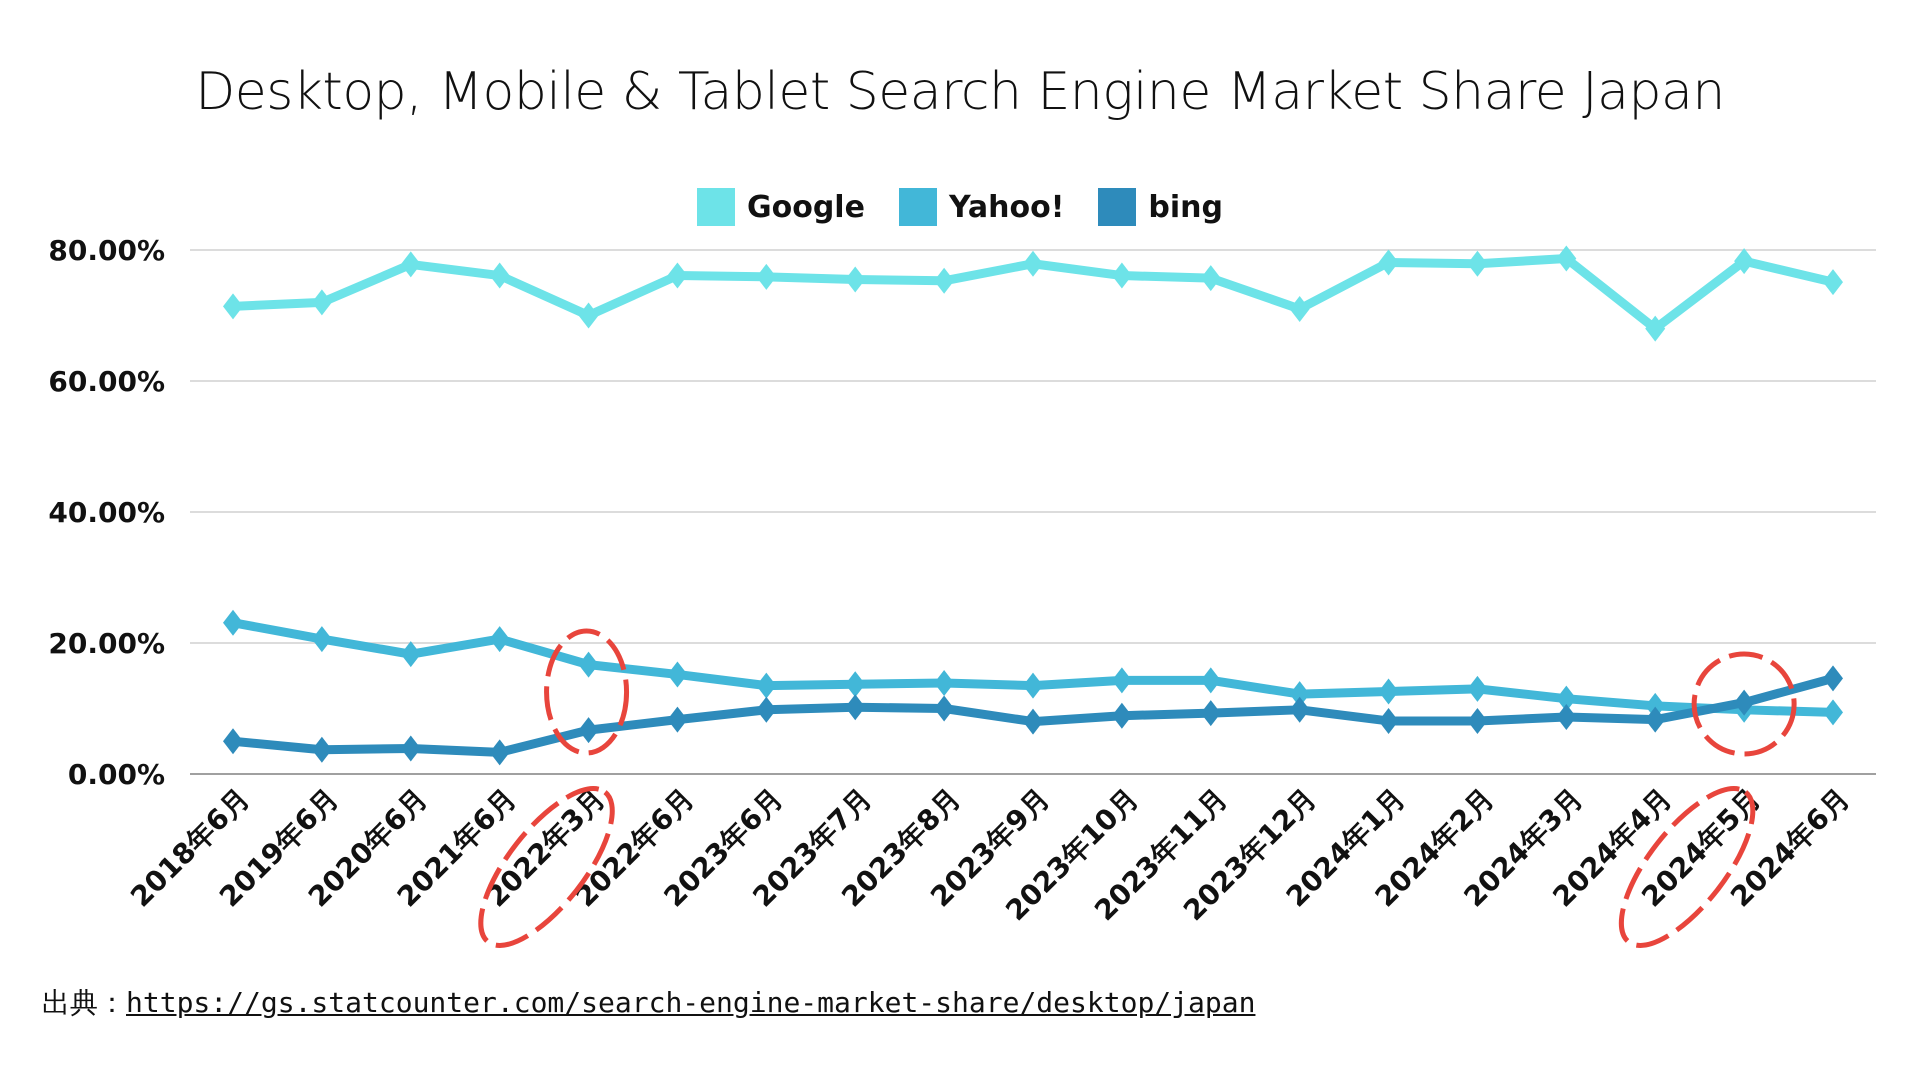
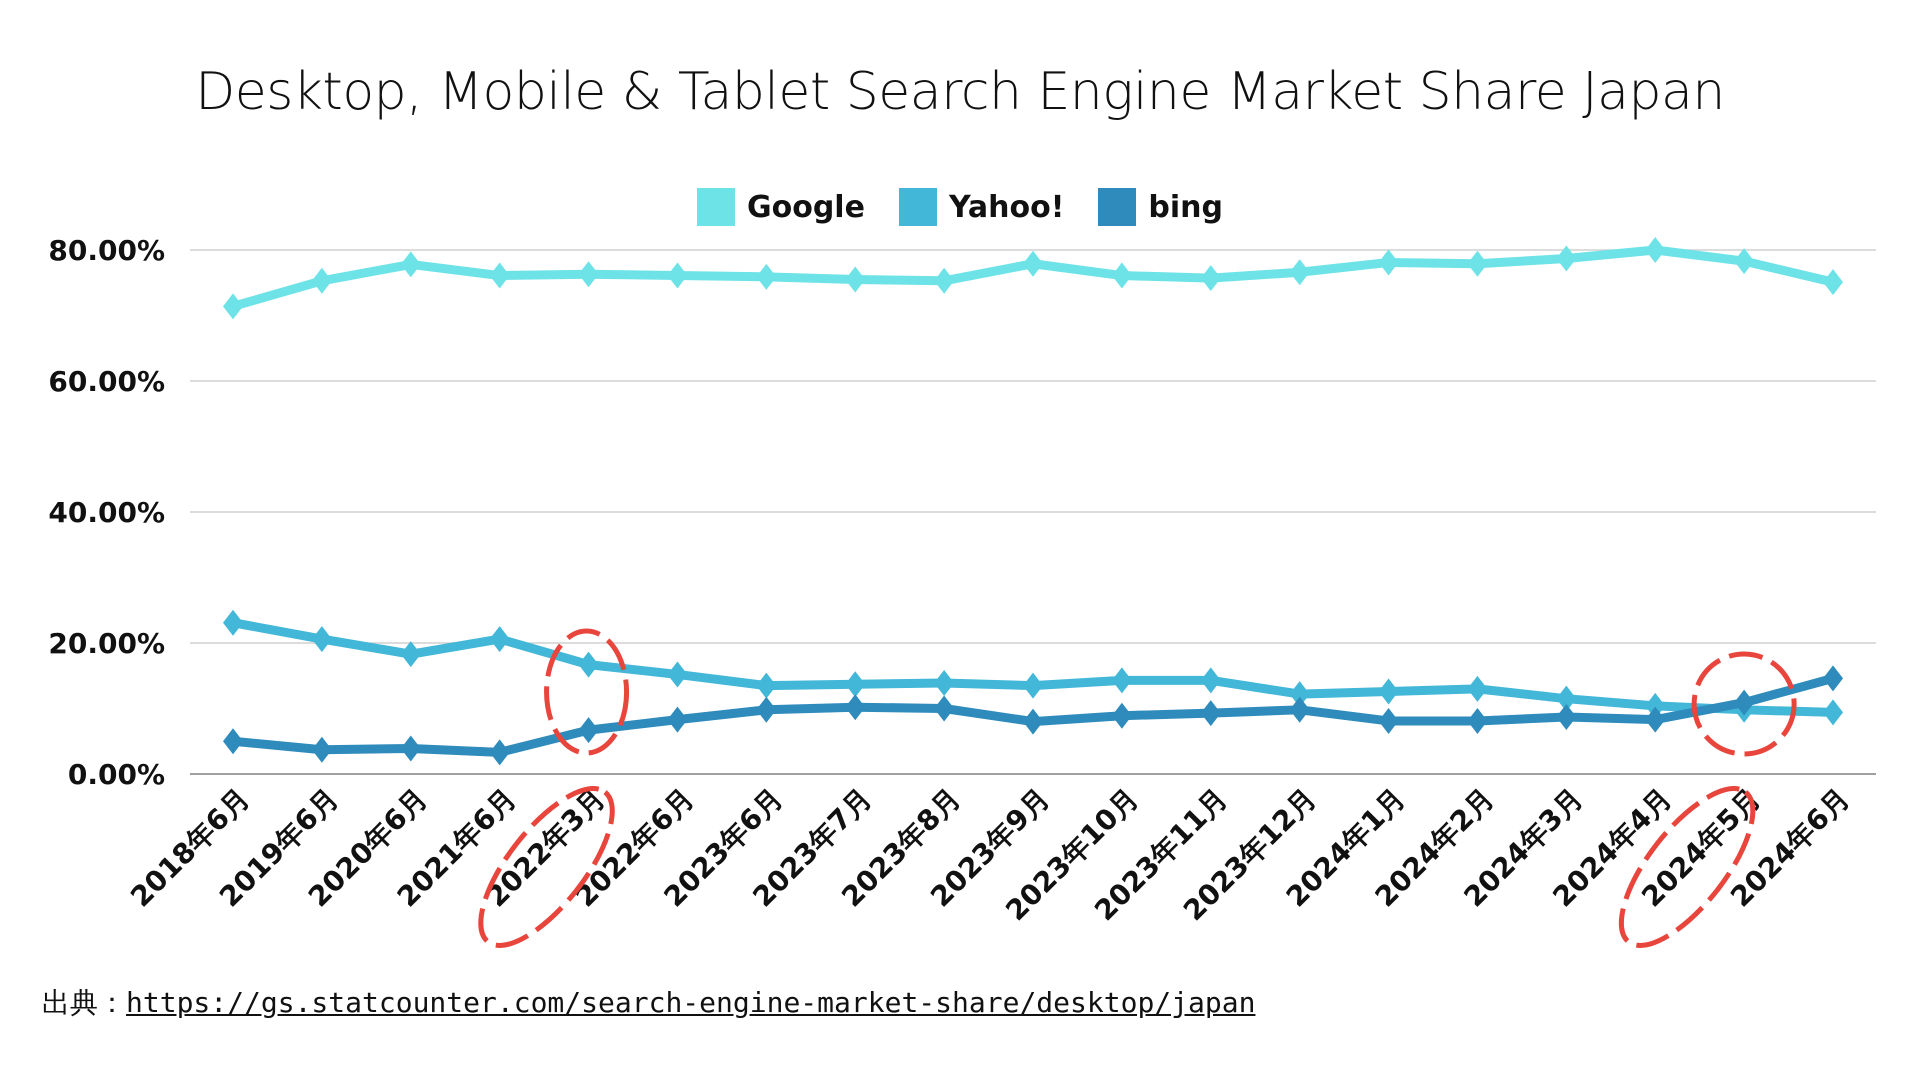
Google/2019年6月: 72% -> 75%
Google/2022年3月: 70% -> 76%
Google/2023年12月: 71% -> 77%
Google/2024年4月: 68% -> 80%
